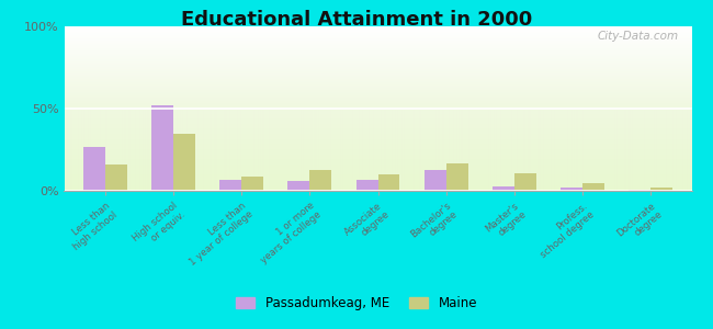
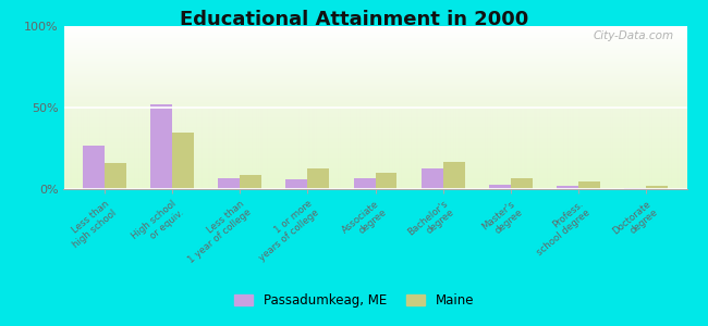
Maine/Master's degree: 11% -> 7%
